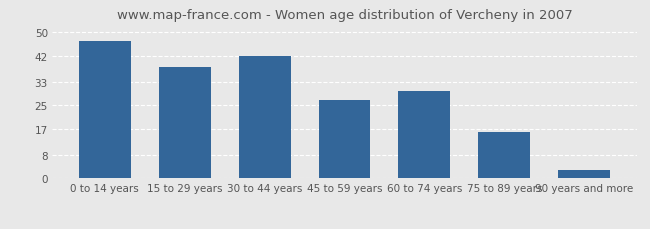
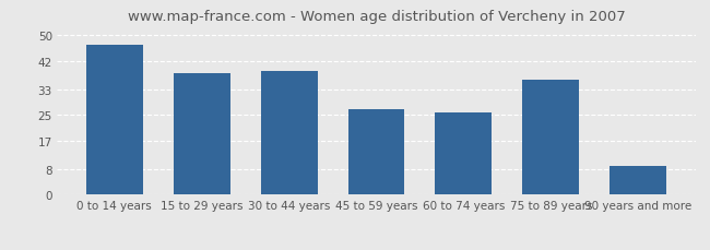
30 to 44 years: 42 -> 39
60 to 74 years: 30 -> 26
75 to 89 years: 16 -> 36
90 years and more: 3 -> 9
